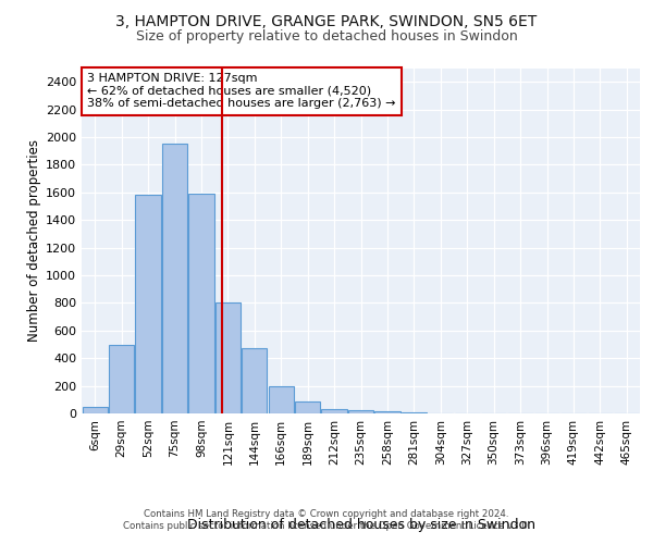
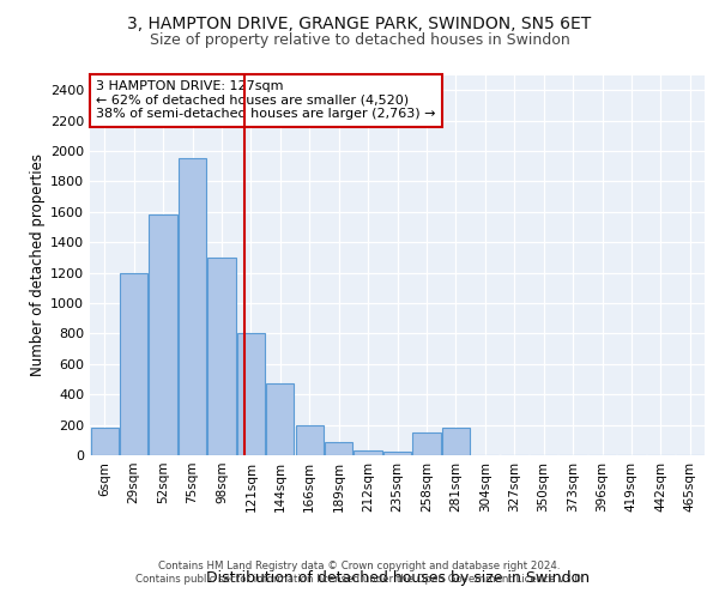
6sqm: 50 -> 180
29sqm: 500 -> 1200
98sqm: 1590 -> 1300
258sqm: 20 -> 150
281sqm: 0 -> 180
